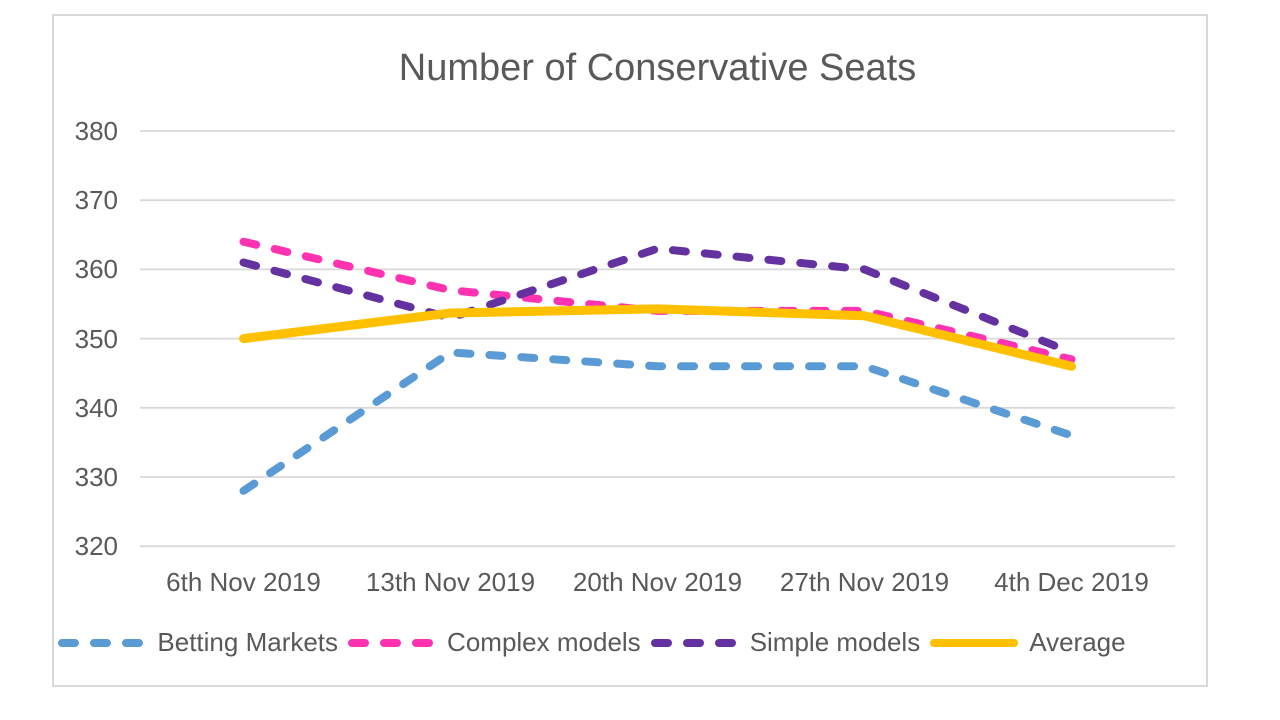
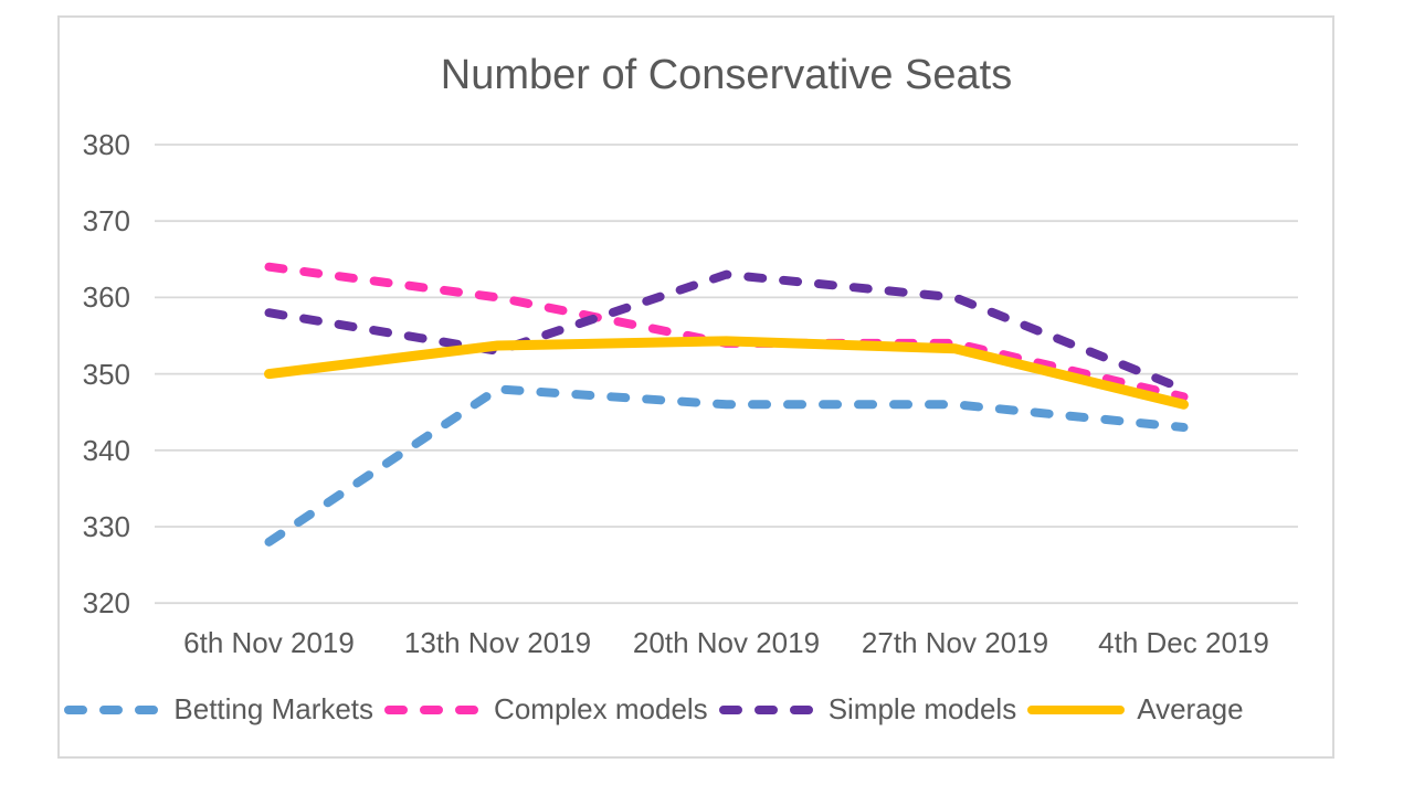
Simple models/6th Nov 2019: 361 -> 358
Complex models/13th Nov 2019: 357 -> 360
Betting Markets/4th Dec 2019: 336 -> 343
